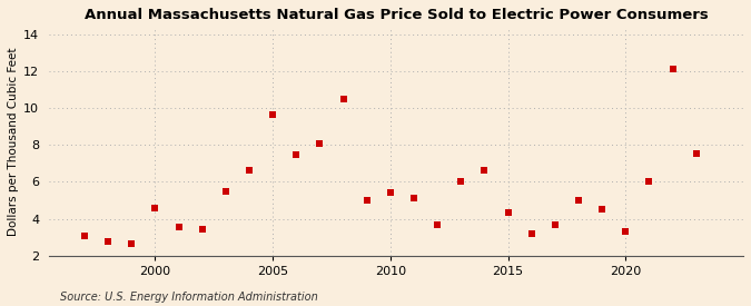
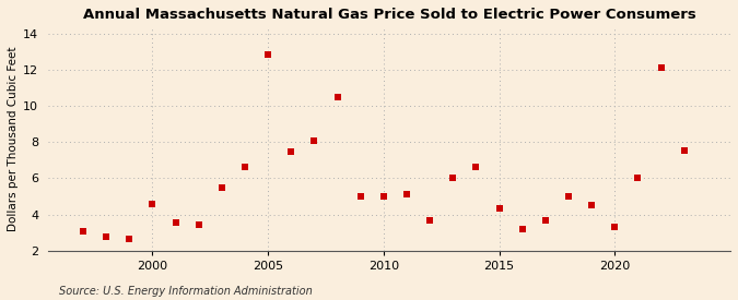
2005: 9.7 -> 12.8
2010: 5.4 -> 5.0
